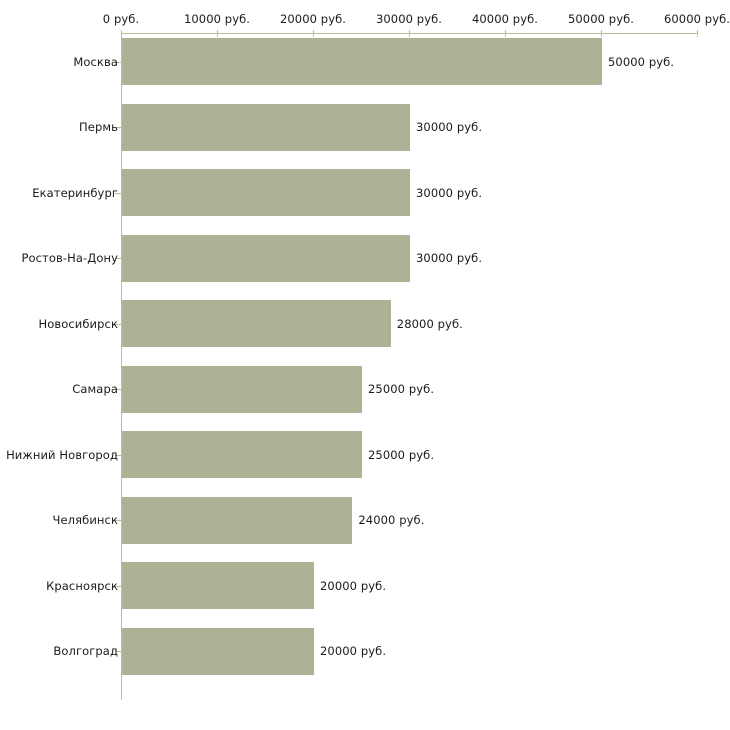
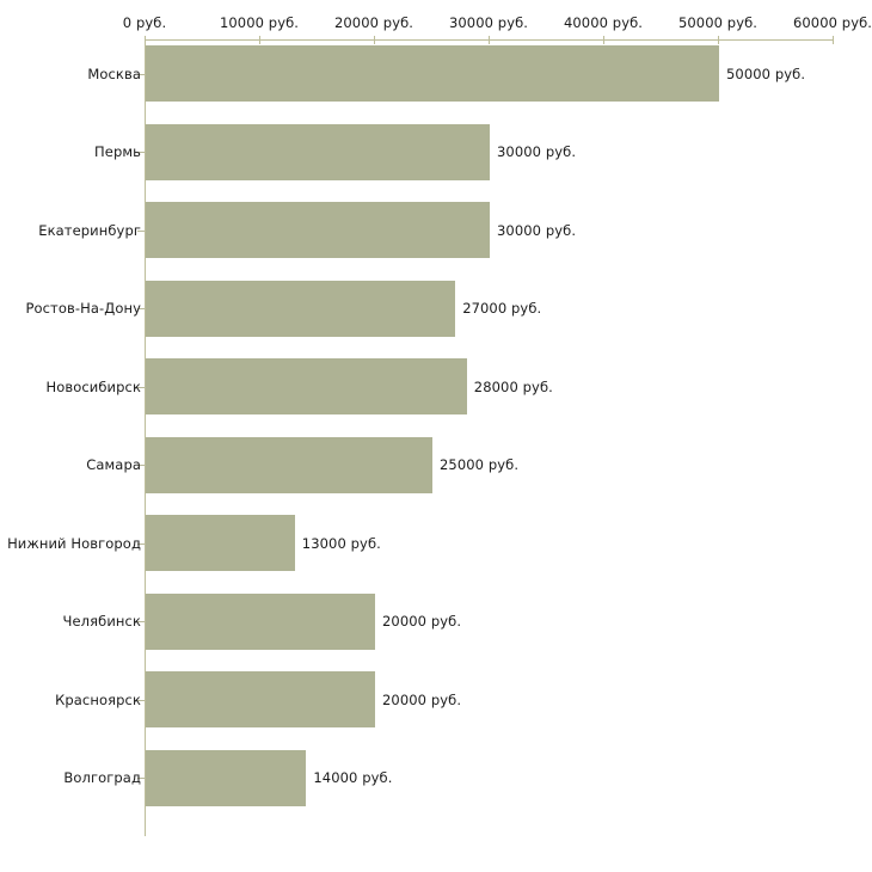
Ростов-На-Дону: 30000 -> 27000
Нижний Новгород: 25000 -> 13000
Челябинск: 24000 -> 20000
Волгоград: 20000 -> 14000
